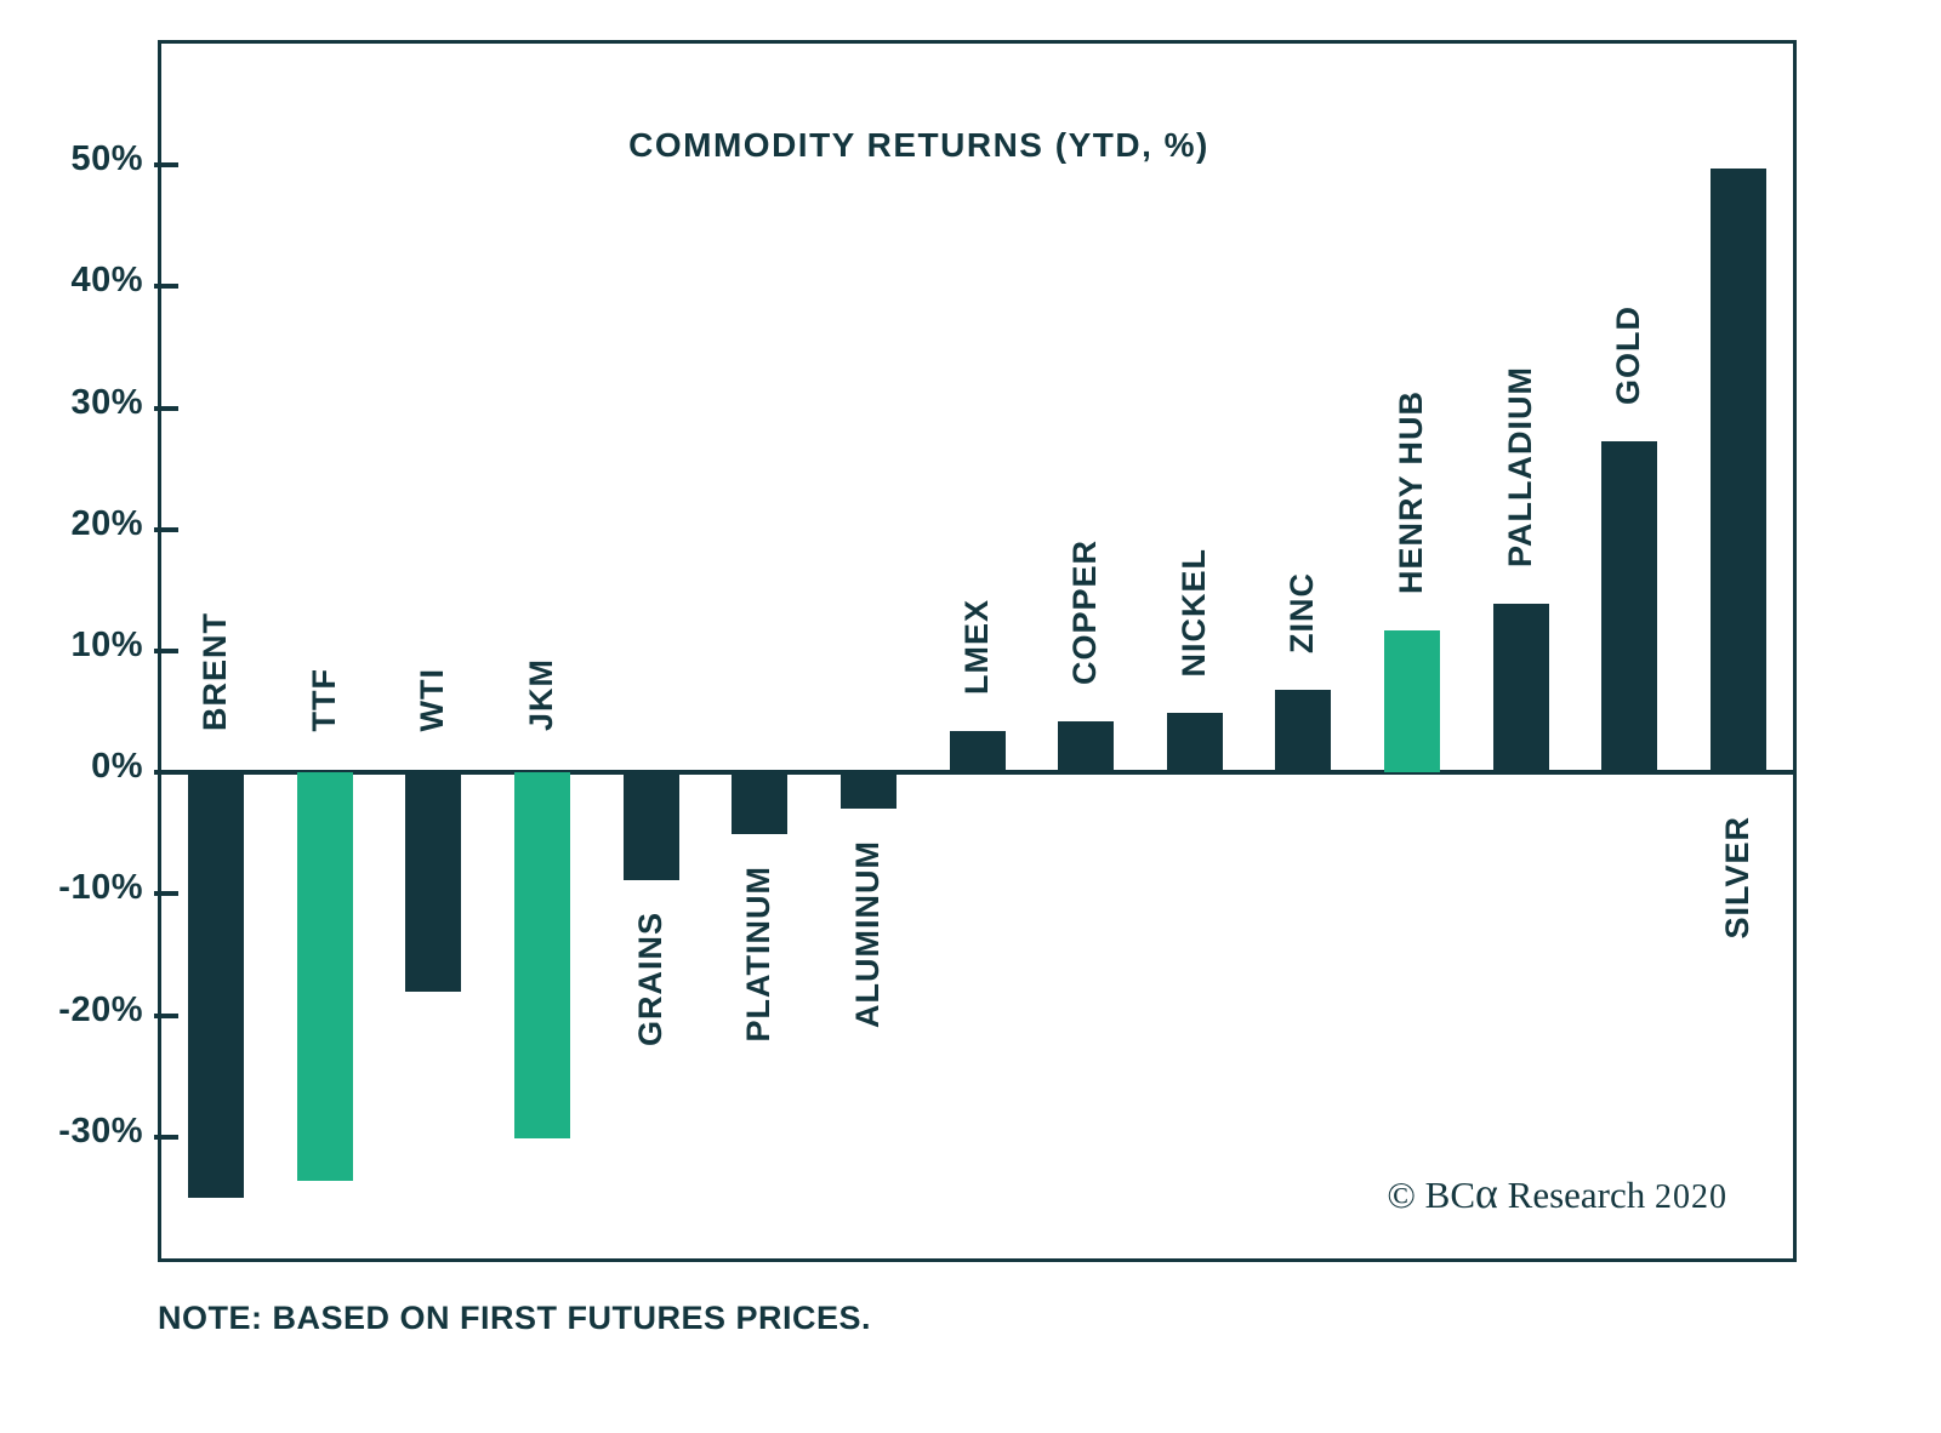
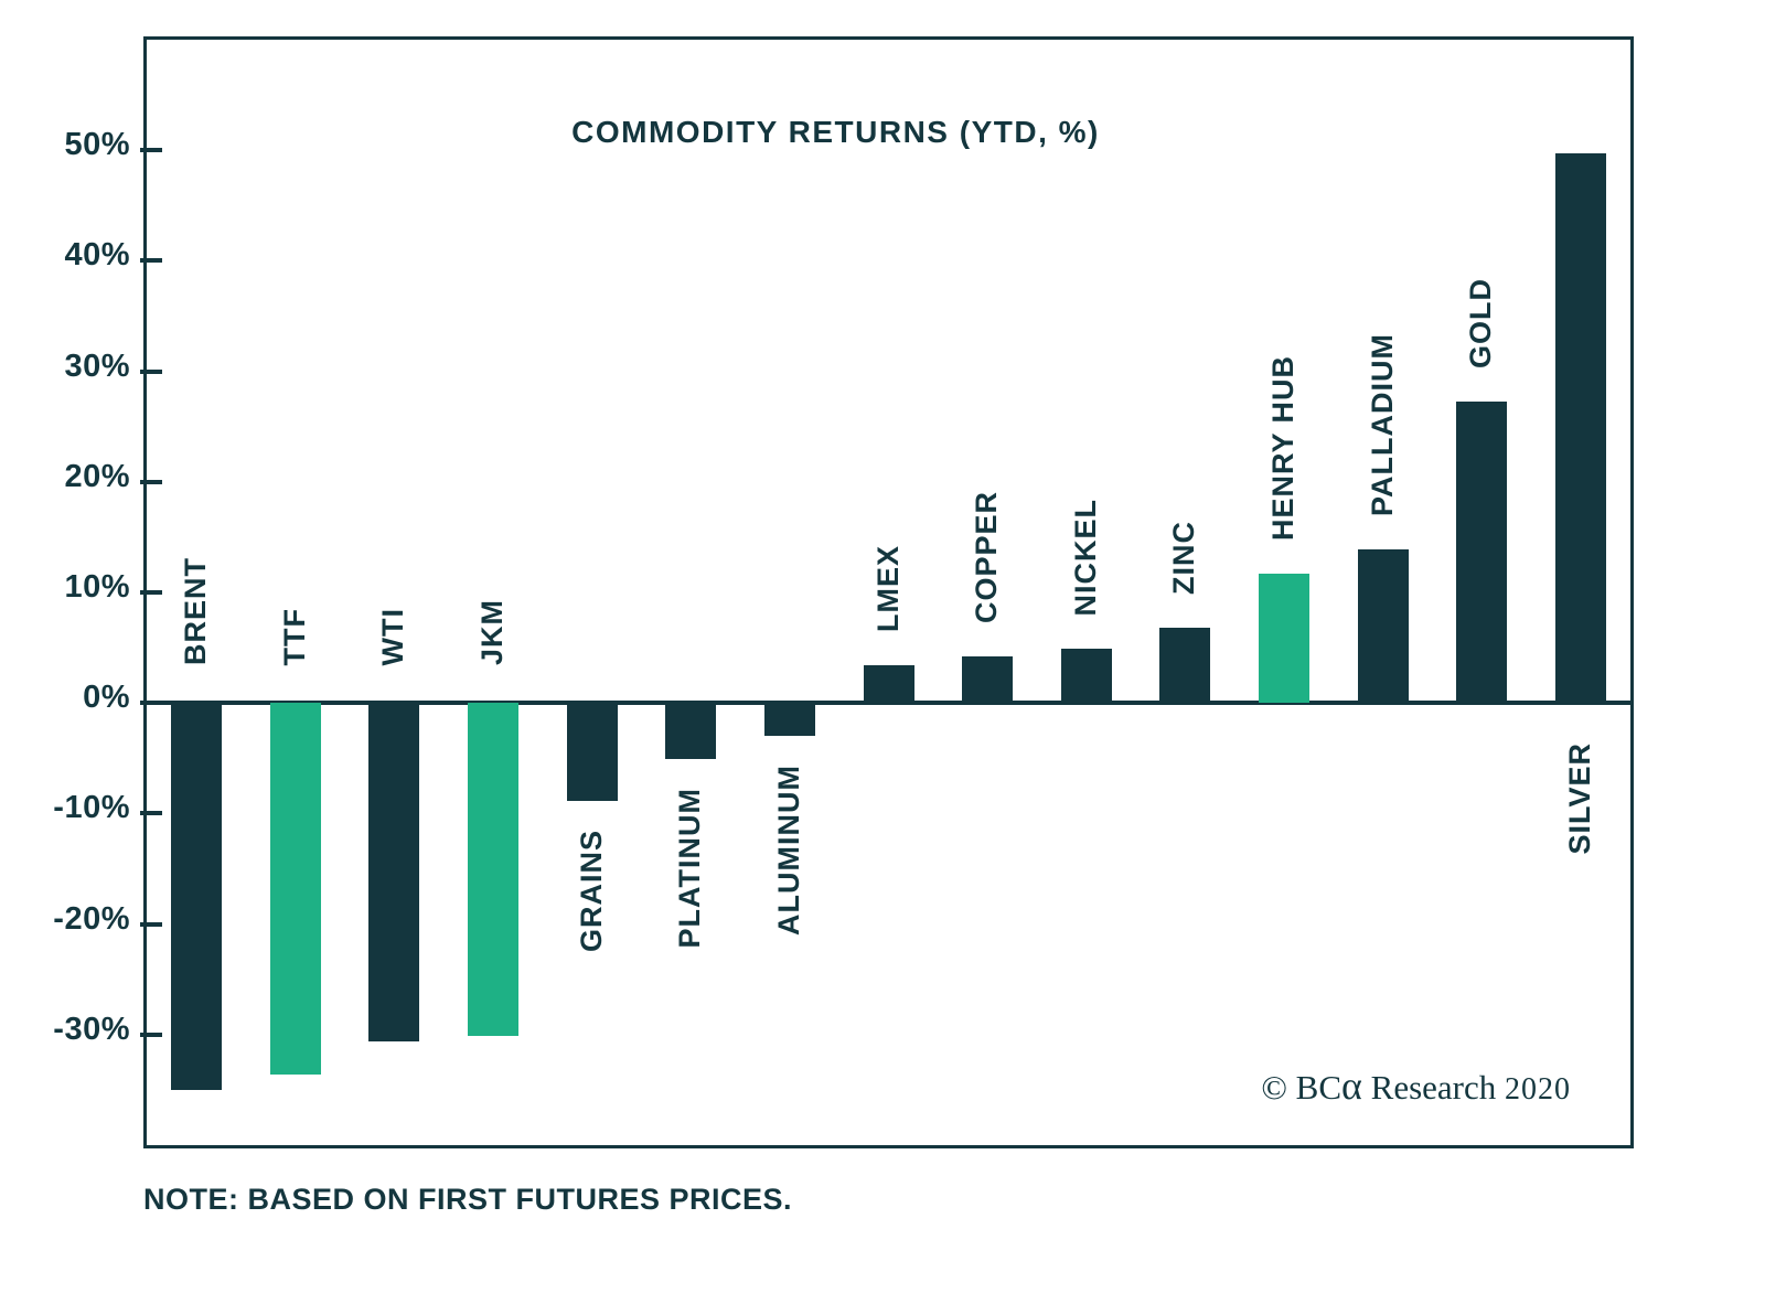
WTI: -18.0% -> -30.6%
